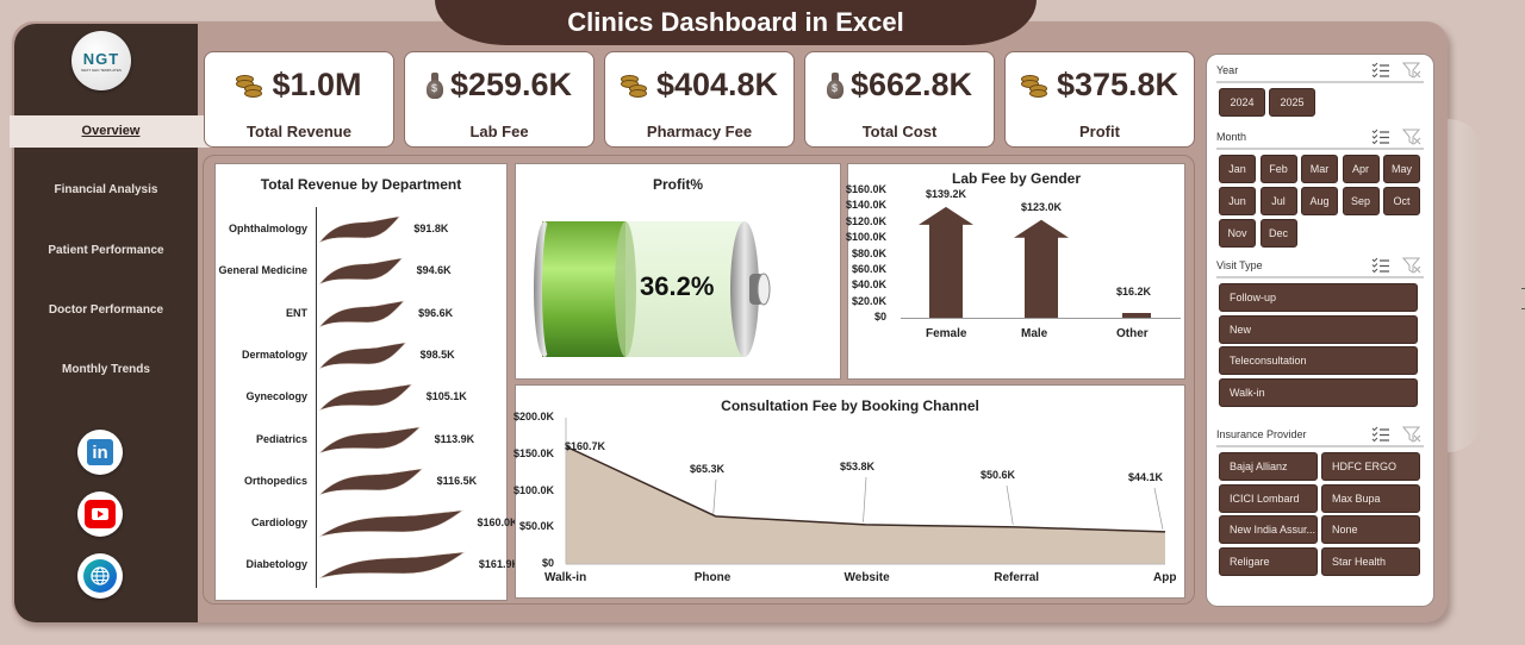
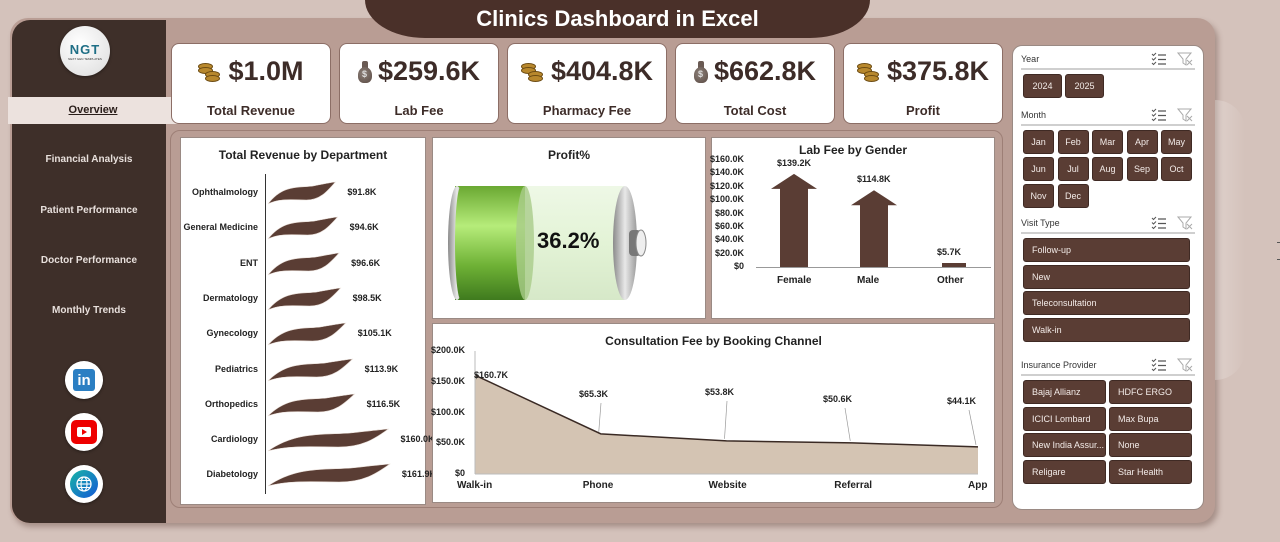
Lab Fee by Gender/Male: $123.0K -> $114.8K
Lab Fee by Gender/Other: $16.2K -> $5.7K
